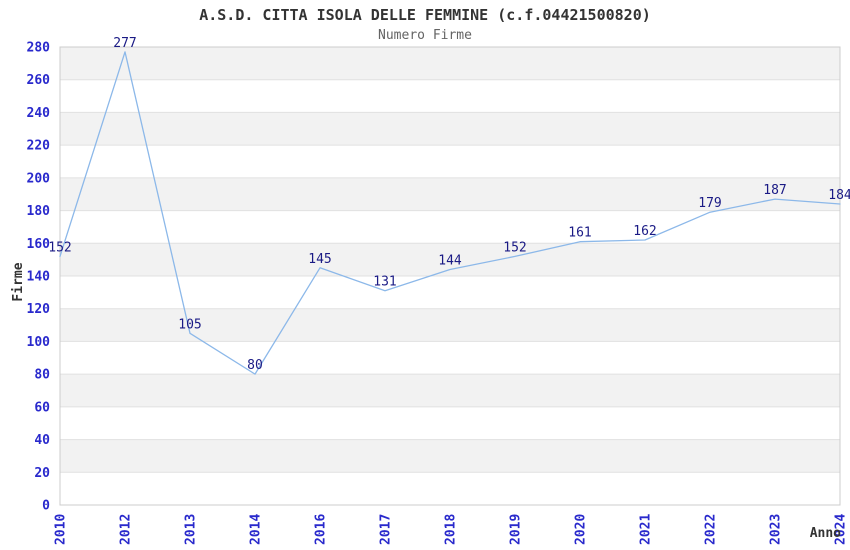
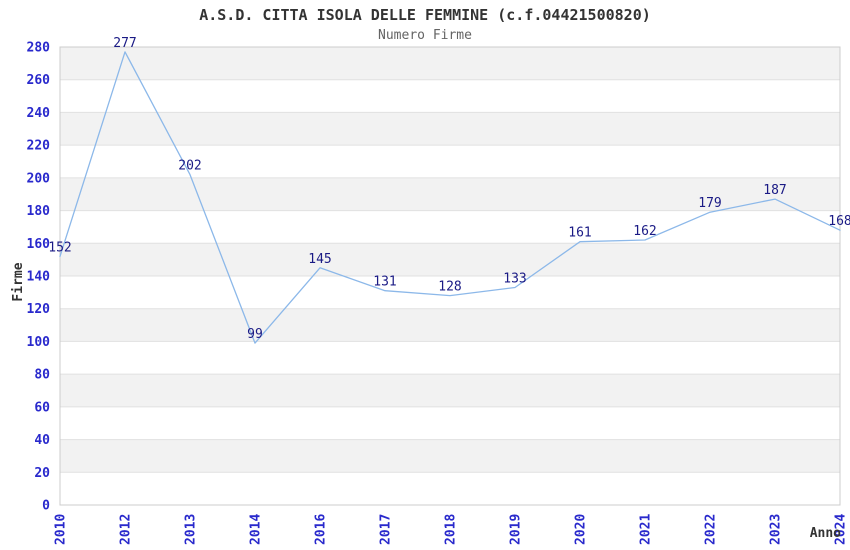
2013: 105 -> 202
2014: 80 -> 99
2018: 144 -> 128
2019: 152 -> 133
2024: 184 -> 168
